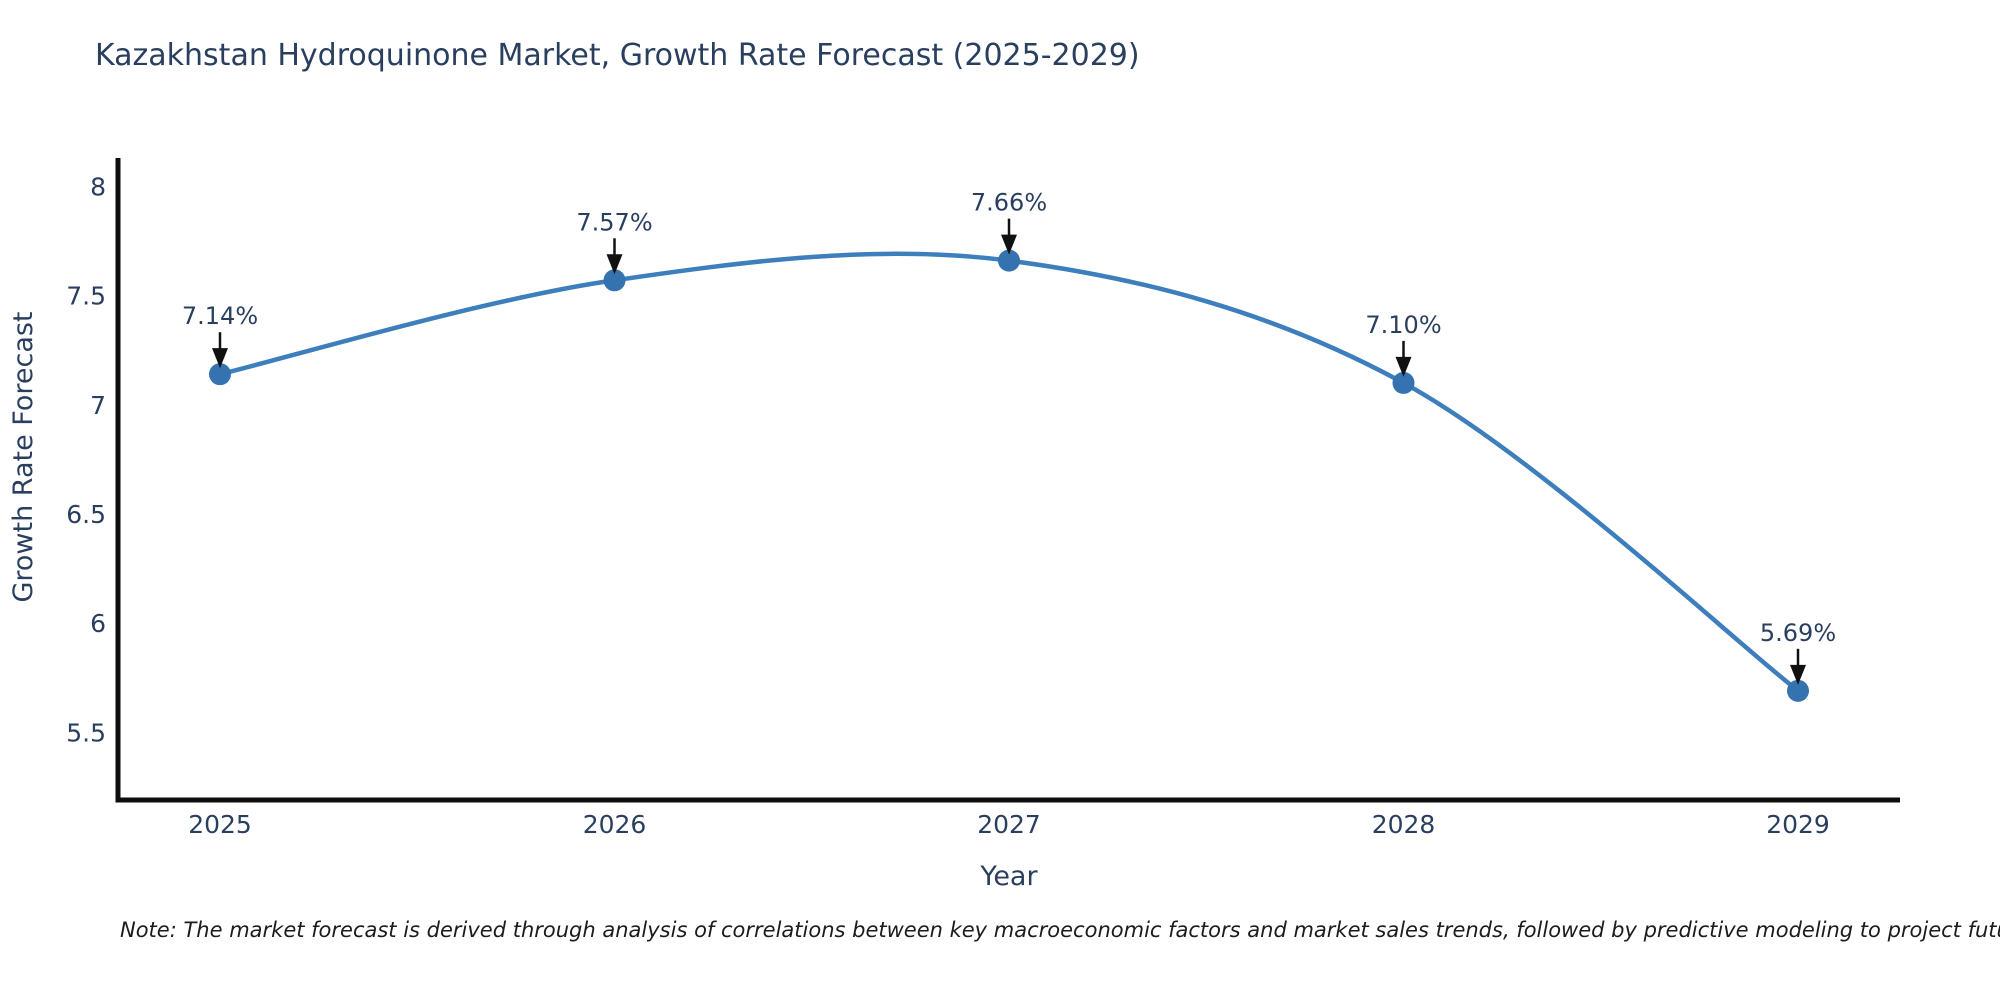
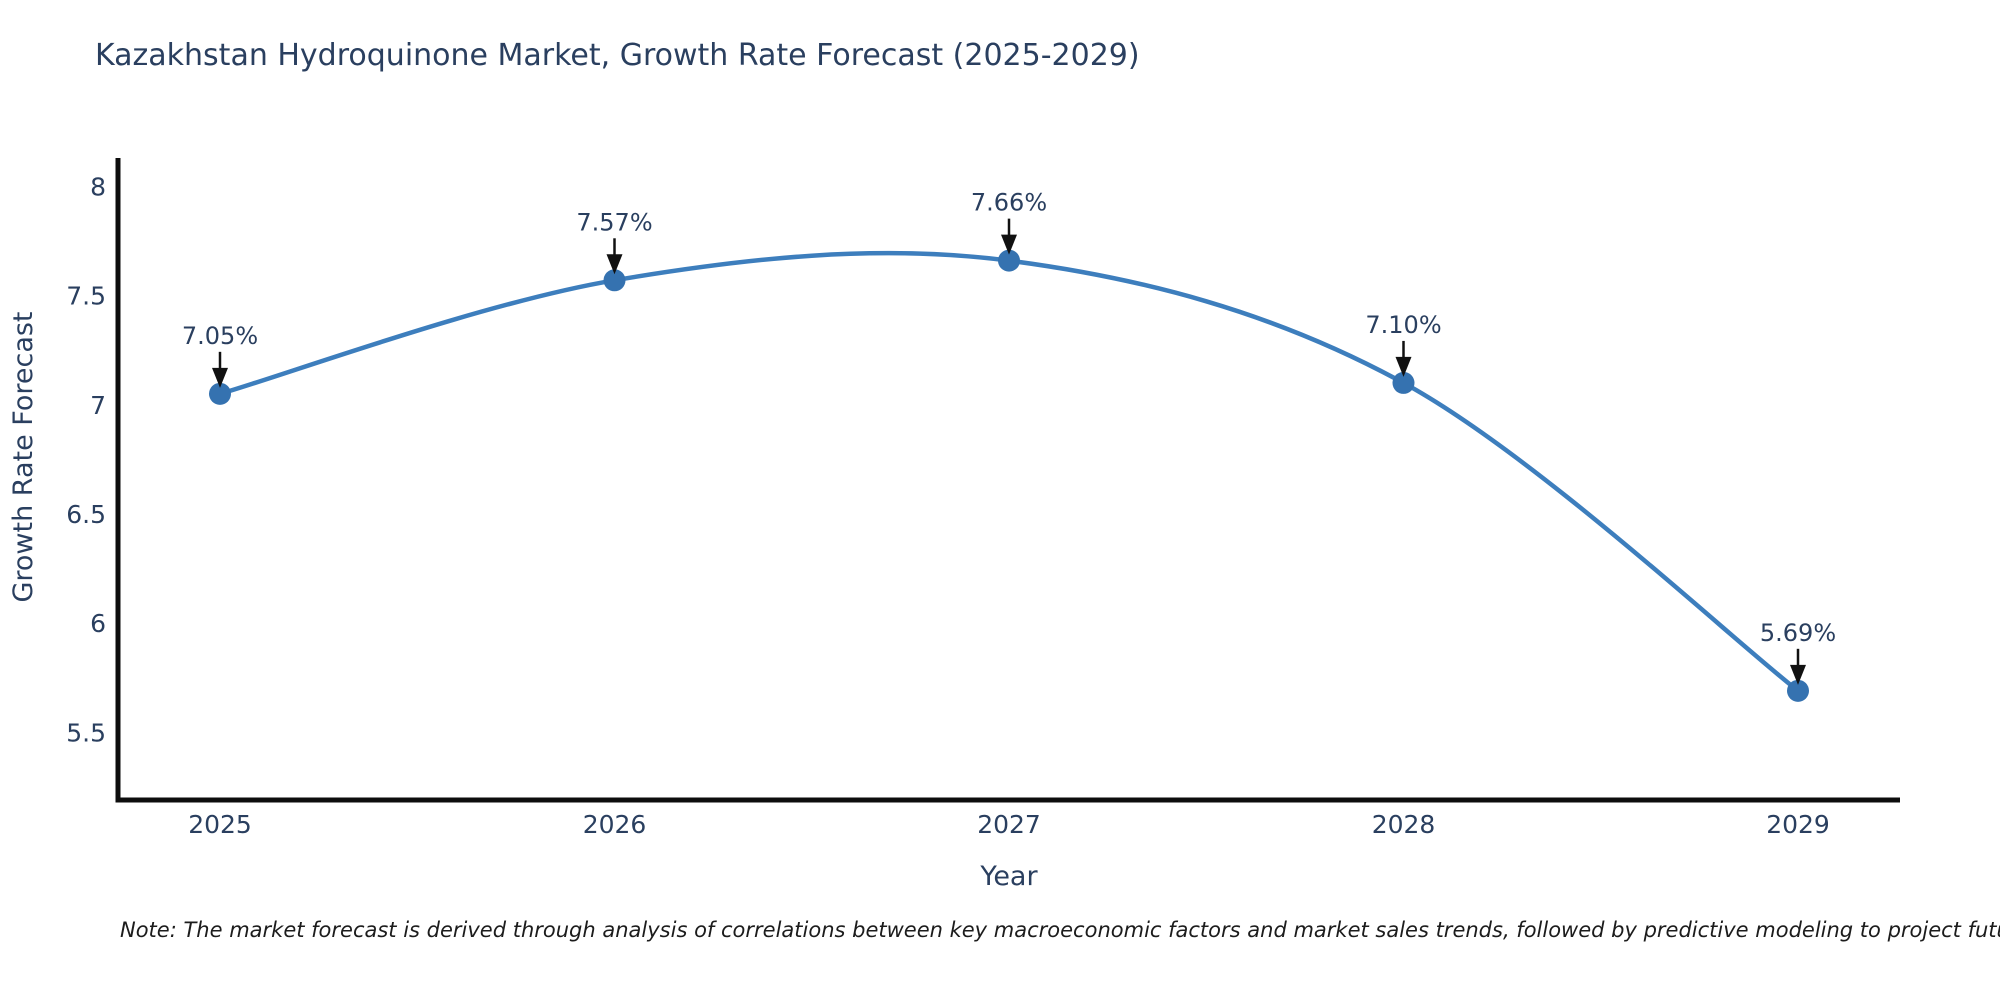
2025: 7.14% -> 7.05%
